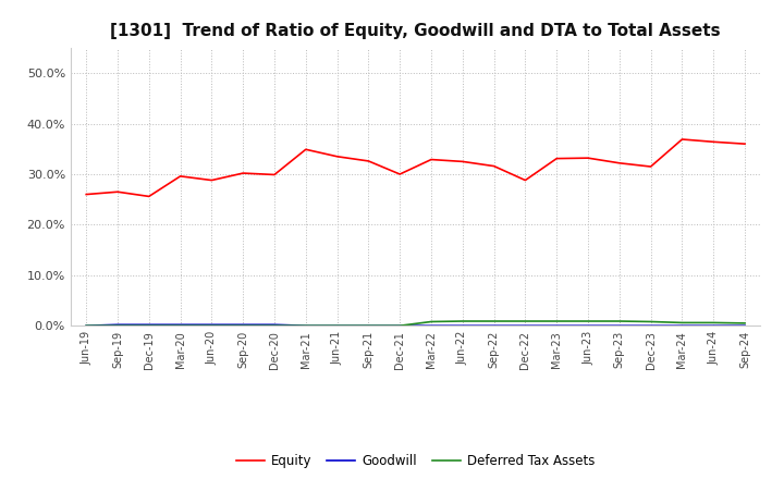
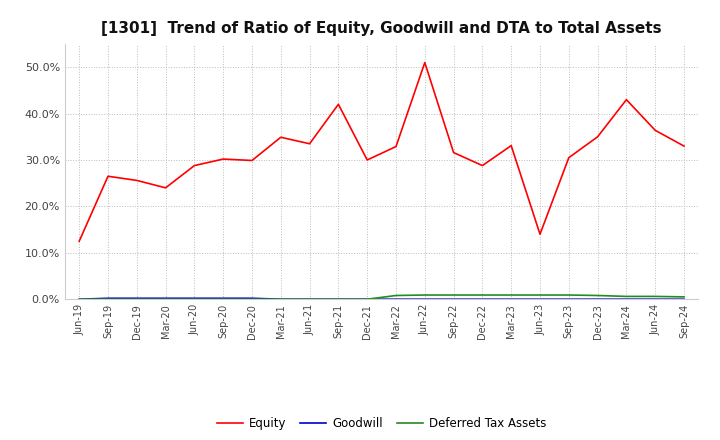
Equity/Jun-19: 26.0% -> 12.5%
Equity/Mar-20: 29.6% -> 24.0%
Equity/Sep-21: 32.6% -> 42.0%
Equity/Jun-22: 32.5% -> 51.0%
Equity/Jun-23: 33.2% -> 14.0%
Equity/Sep-23: 32.2% -> 30.5%
Equity/Dec-23: 31.5% -> 35.0%
Equity/Mar-24: 36.9% -> 43.0%
Equity/Sep-24: 36.0% -> 33.0%
